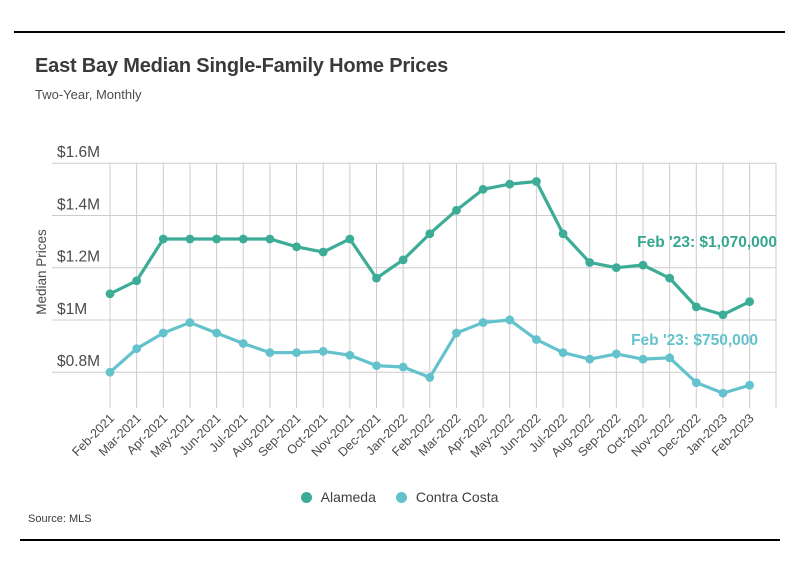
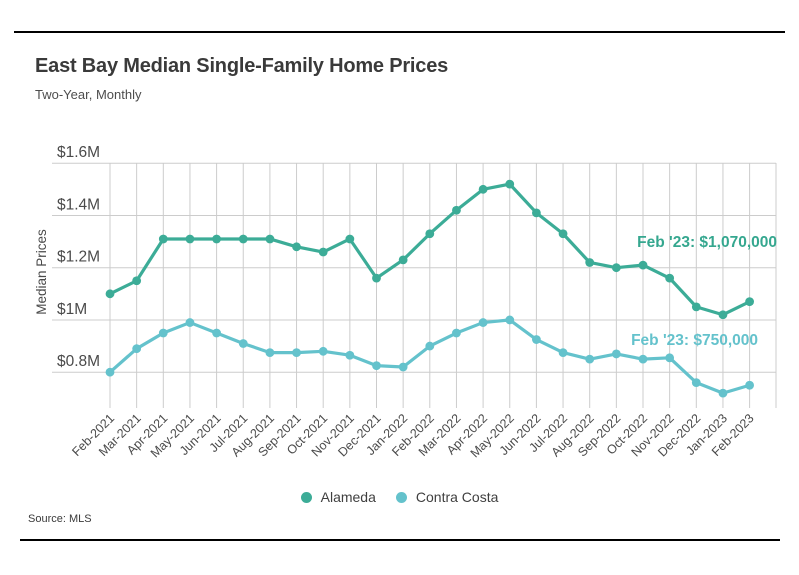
Contra Costa/Feb-2022: $0.78M -> $0.90M
Alameda/Jun-2022: $1.53M -> $1.41M
